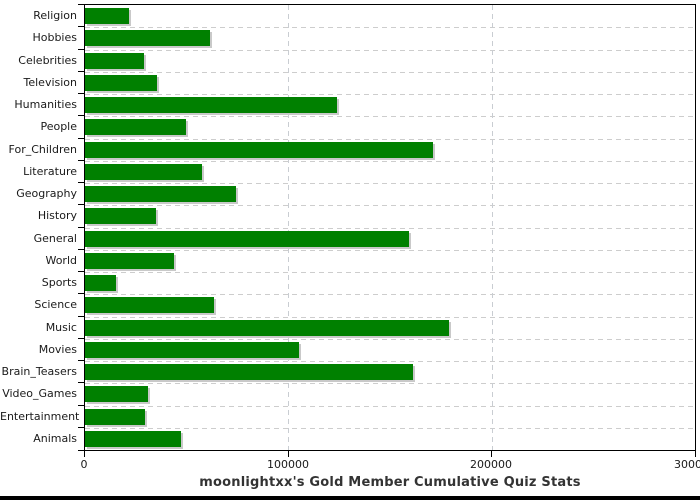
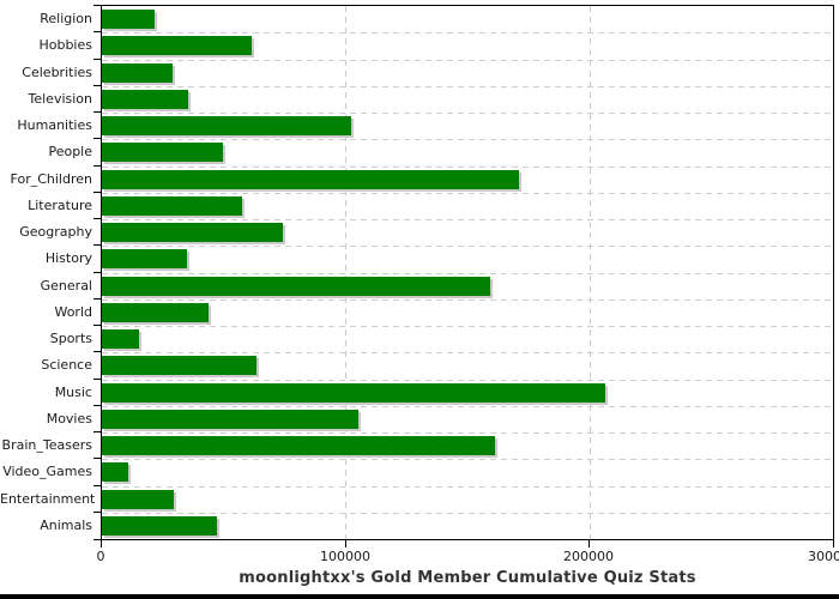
Humanities: 124000 -> 102000
Music: 179000 -> 206000
Video_Games: 31000 -> 11000
